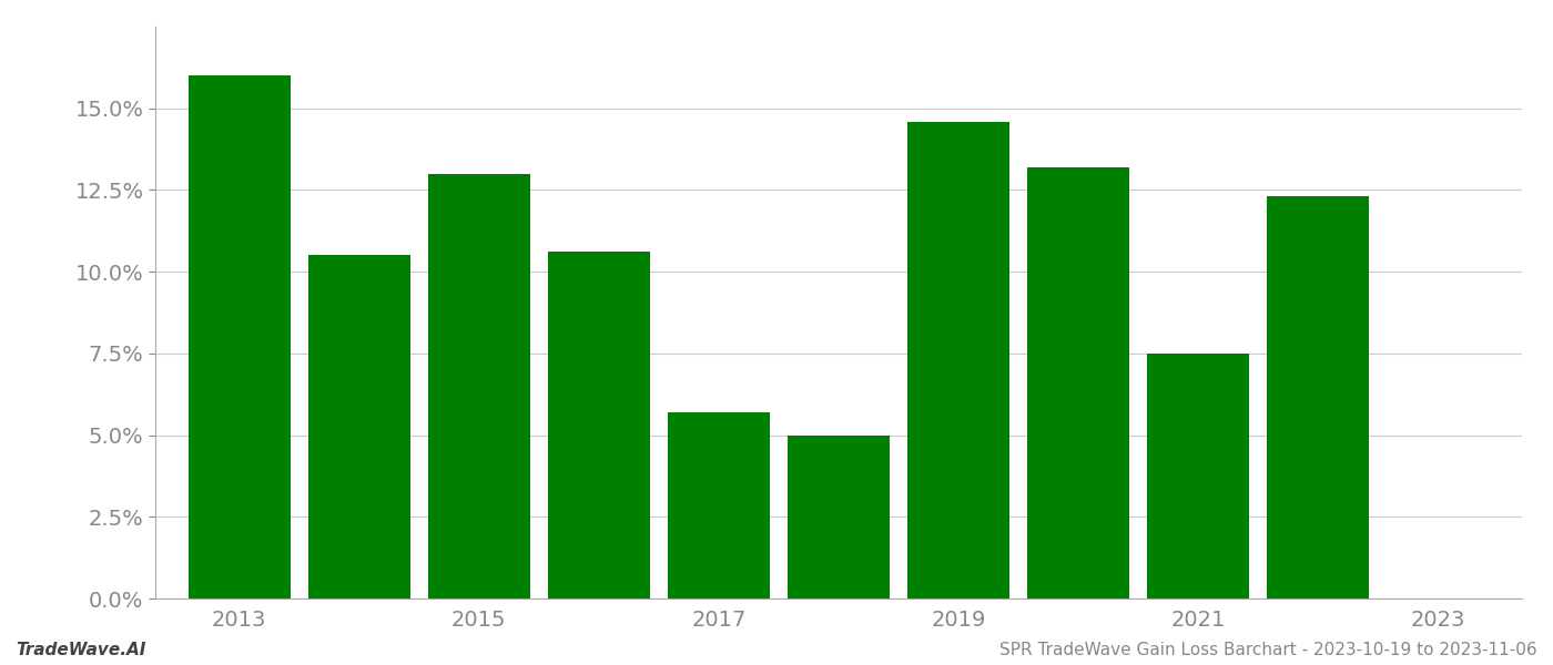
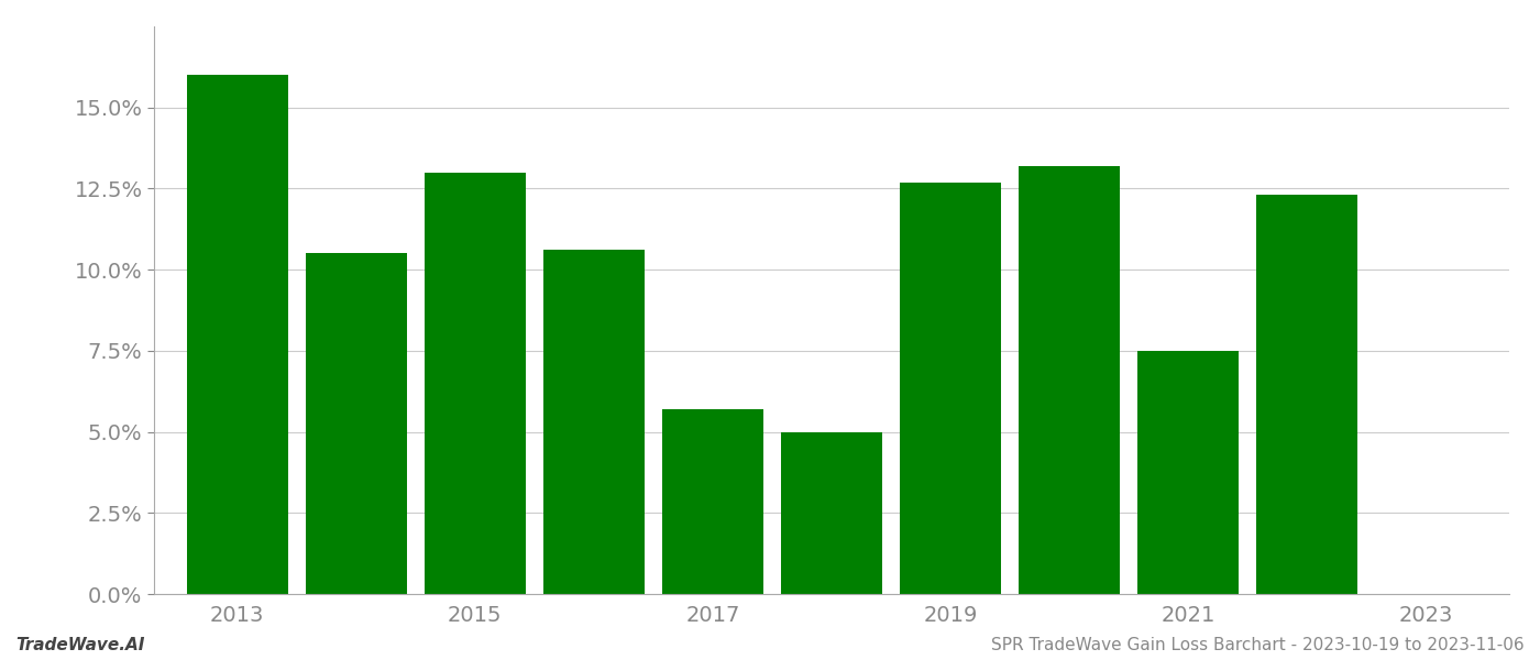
2019: 14.6% -> 12.7%
